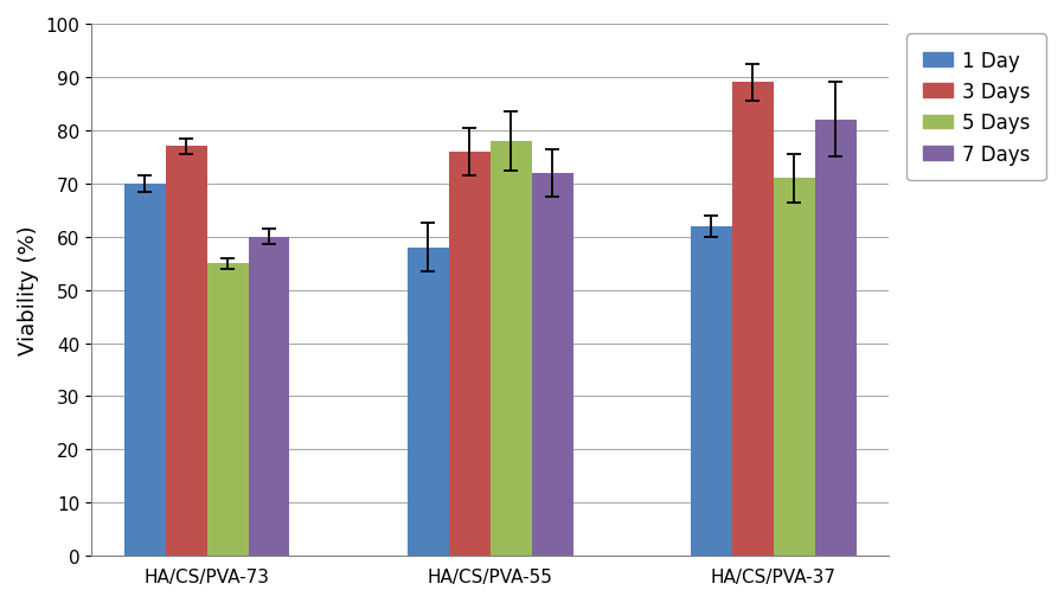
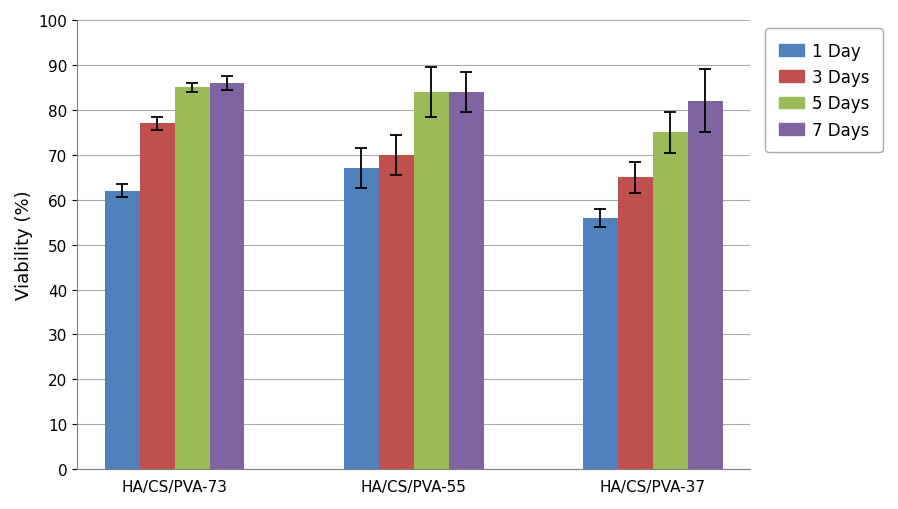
1 Day/HA/CS/PVA-73: 70 -> 62
5 Days/HA/CS/PVA-73: 55 -> 85
7 Days/HA/CS/PVA-73: 60 -> 86
1 Day/HA/CS/PVA-55: 58 -> 67
3 Days/HA/CS/PVA-55: 76 -> 70
5 Days/HA/CS/PVA-55: 78 -> 84
7 Days/HA/CS/PVA-55: 72 -> 84
1 Day/HA/CS/PVA-37: 62 -> 56
3 Days/HA/CS/PVA-37: 89 -> 65
5 Days/HA/CS/PVA-37: 71 -> 75
